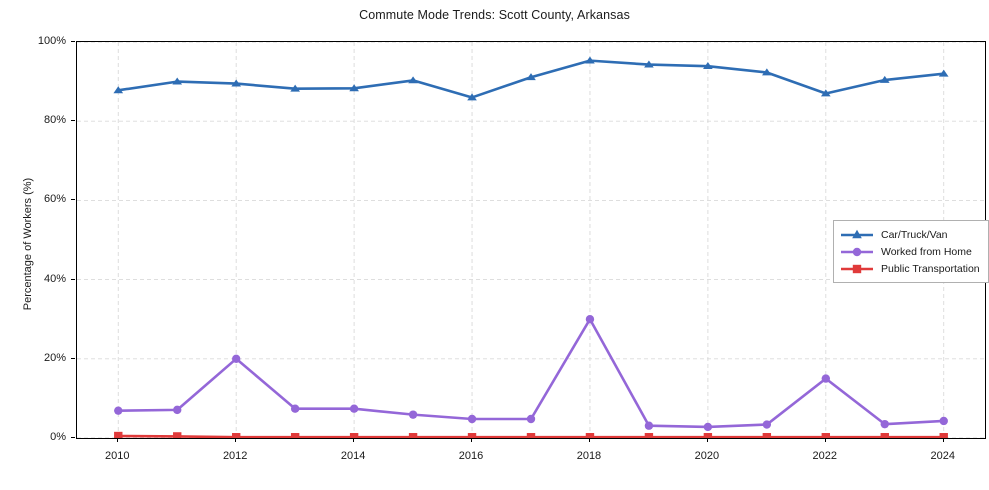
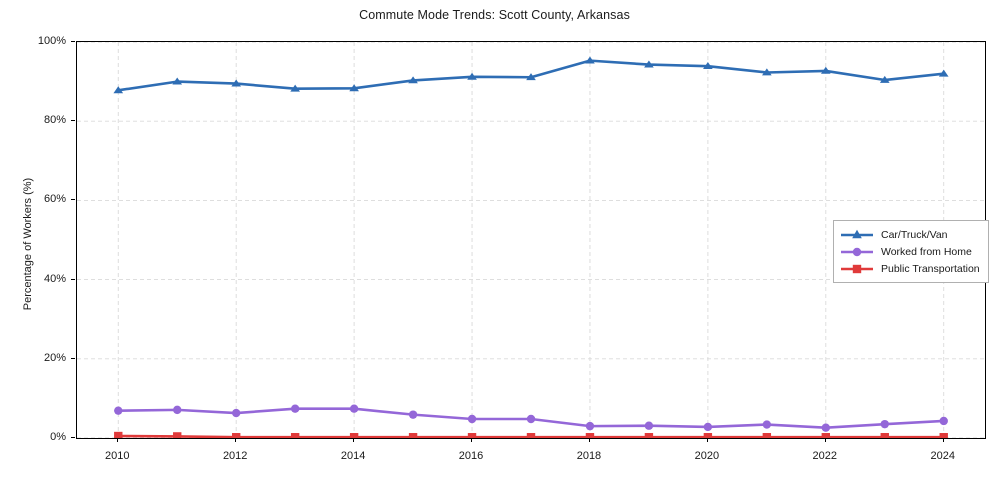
Worked from Home/2012: 20% -> 6%
Car/Truck/Van/2016: 86% -> 91%
Worked from Home/2018: 30% -> 3%
Car/Truck/Van/2022: 87% -> 93%
Worked from Home/2022: 15% -> 3%
